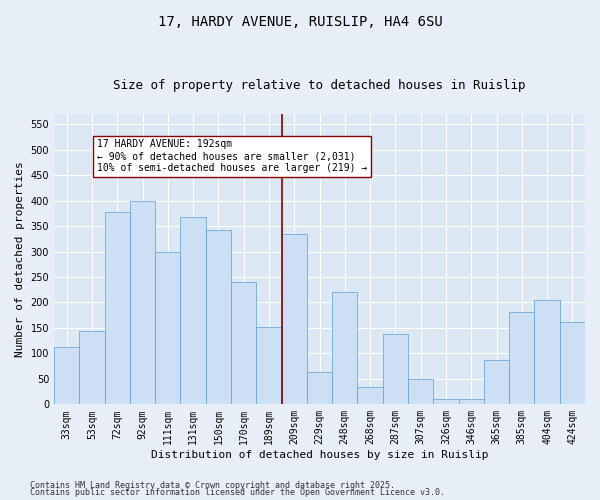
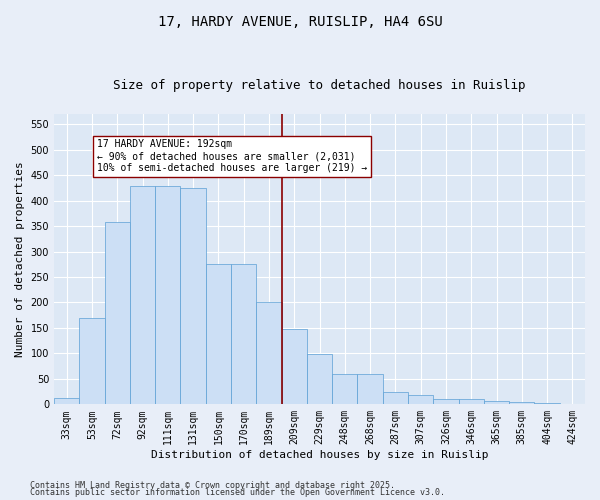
33sqm: 112 -> 12
53sqm: 144 -> 170
72sqm: 378 -> 358
92sqm: 400 -> 428
111sqm: 300 -> 428
131sqm: 368 -> 425
150sqm: 342 -> 275
170sqm: 240 -> 275
189sqm: 152 -> 200
209sqm: 334 -> 148
229sqm: 64 -> 98
248sqm: 220 -> 60
268sqm: 34 -> 60
287sqm: 138 -> 25
307sqm: 50 -> 18
365sqm: 88 -> 6
385sqm: 182 -> 4
404sqm: 204 -> 2
424sqm: 162 -> 1
